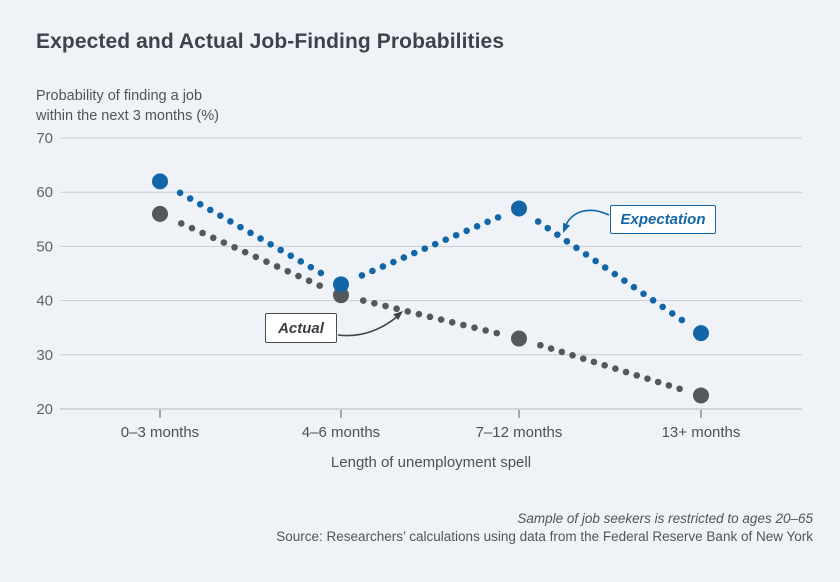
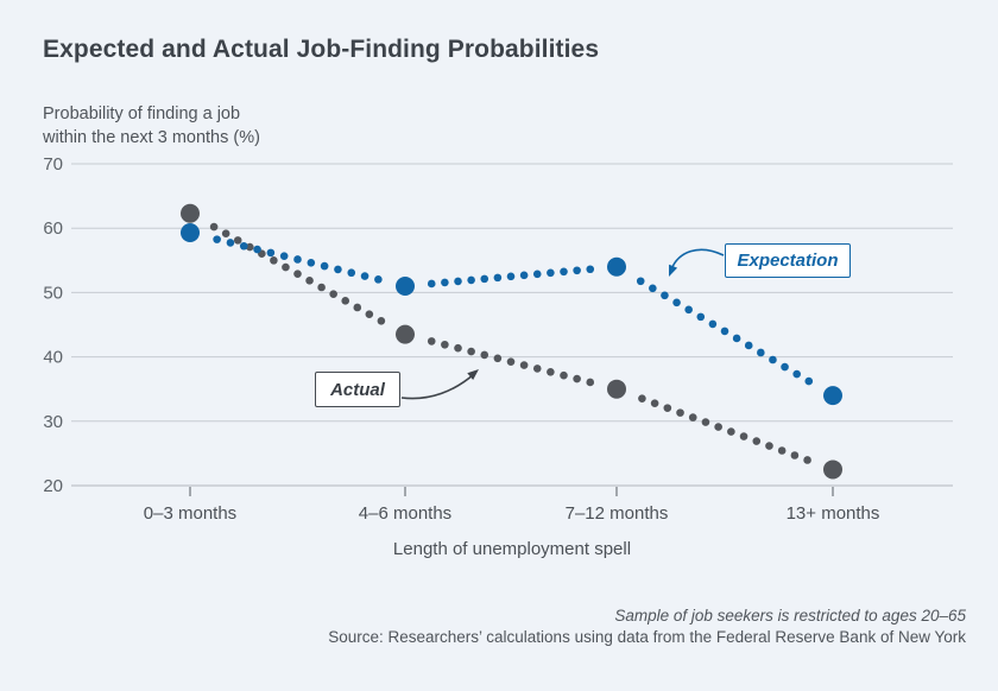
Actual/0–3 months: 56 -> 62
Expectation/0–3 months: 62 -> 59
Actual/4–6 months: 41 -> 44
Expectation/4–6 months: 43 -> 51
Actual/7–12 months: 33 -> 35
Expectation/7–12 months: 57 -> 54
